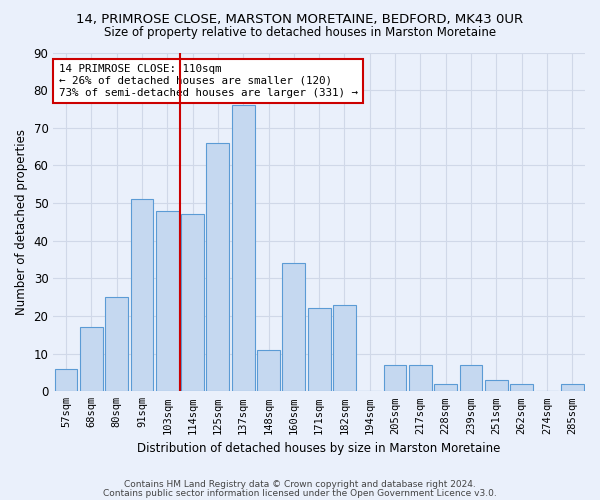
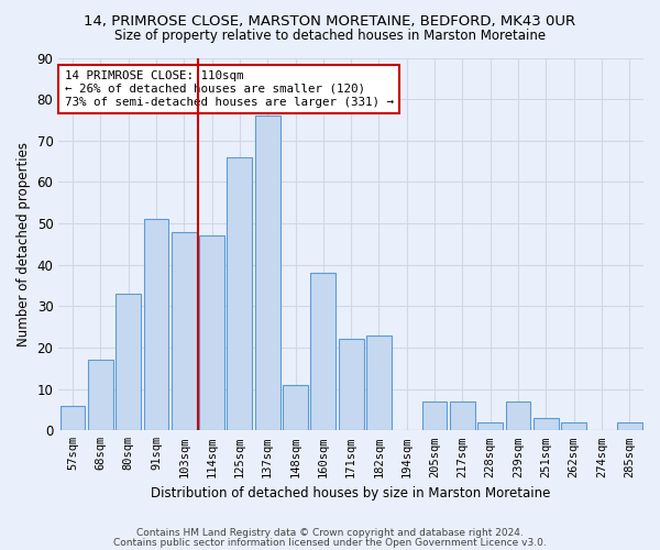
80sqm: 25 -> 33
160sqm: 34 -> 38
